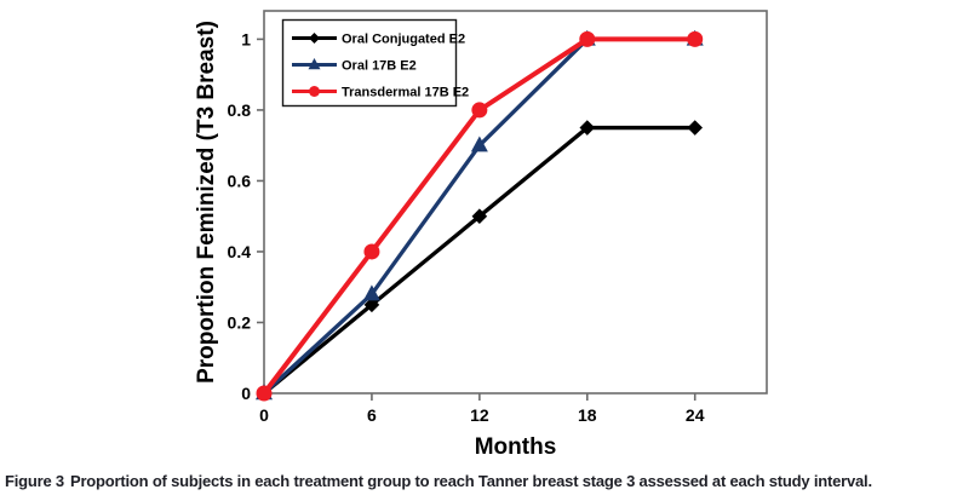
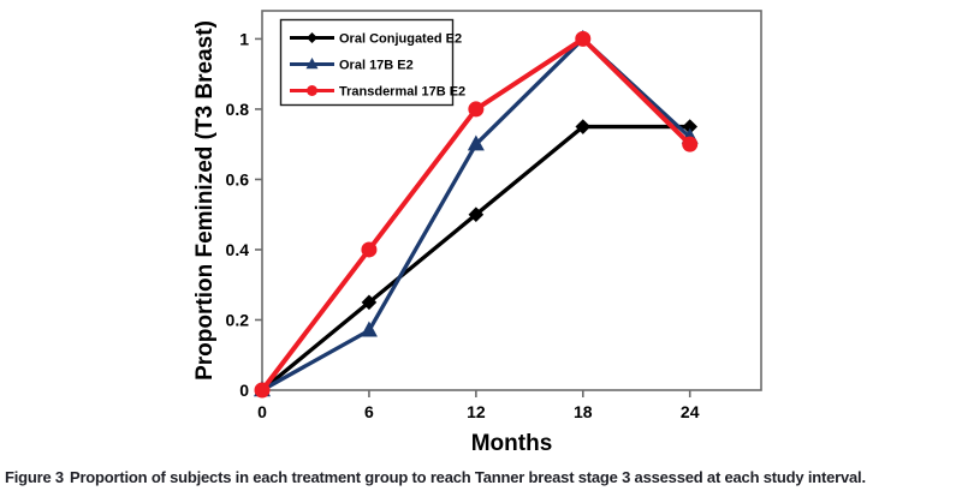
Oral 17B E2/6: 0.28 -> 0.17
Oral 17B E2/24: 1.00 -> 0.72
Transdermal 17B E2/24: 1.0 -> 0.7
